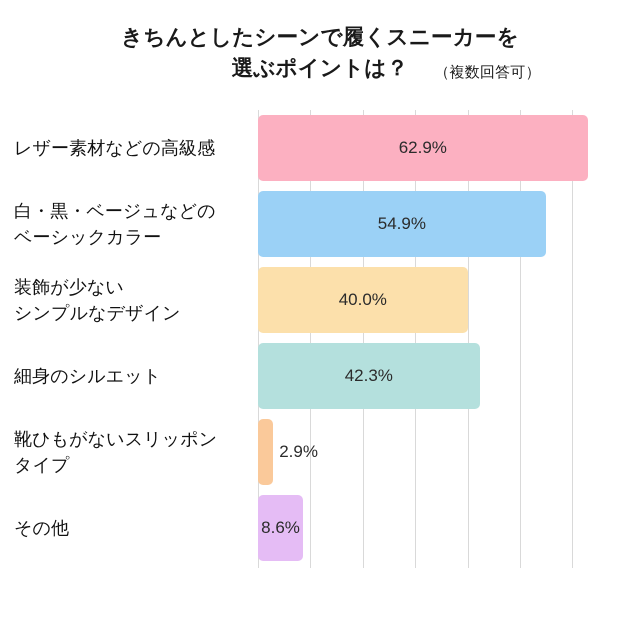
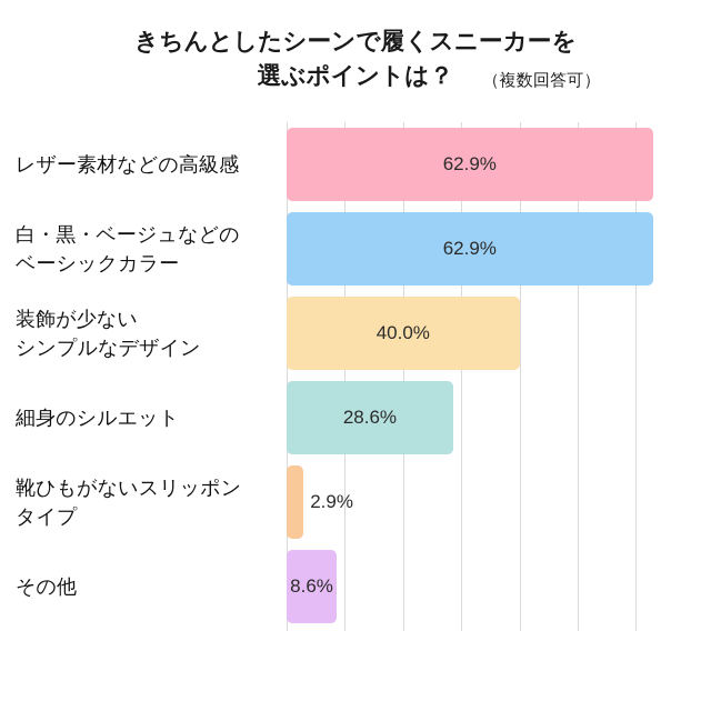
白・黒・ベージュなどのベーシックカラー: 54.9% -> 62.9%
細身のシルエット: 42.3% -> 28.6%
